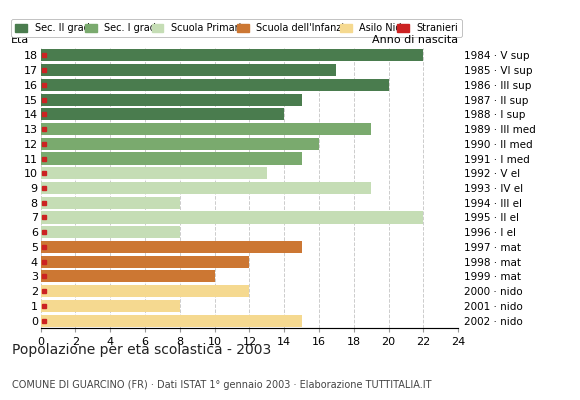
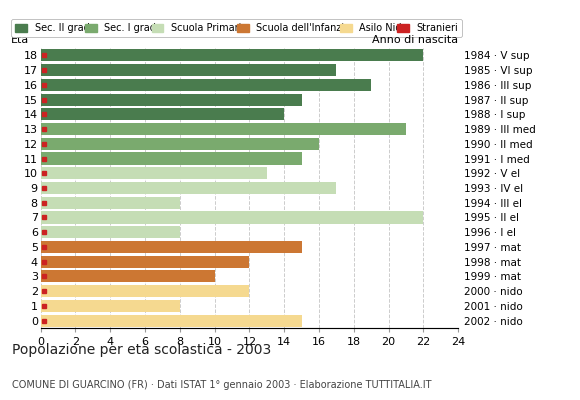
16: 20 -> 19
13: 19 -> 21
9: 19 -> 17
